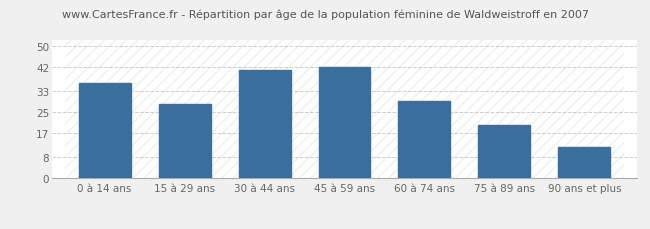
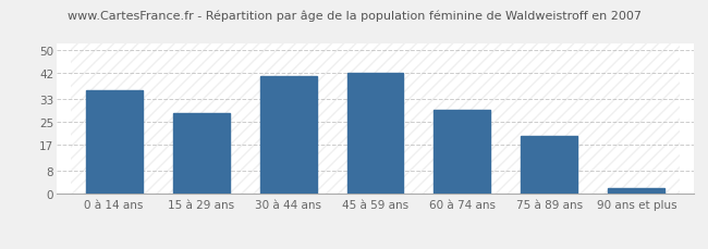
90 ans et plus: 12 -> 2
